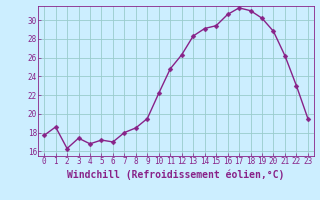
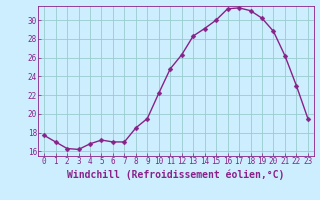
1: 18.6 -> 17.0
3: 17.4 -> 16.2
7: 18.0 -> 17.0
15: 29.4 -> 30.0
16: 30.6 -> 31.2
